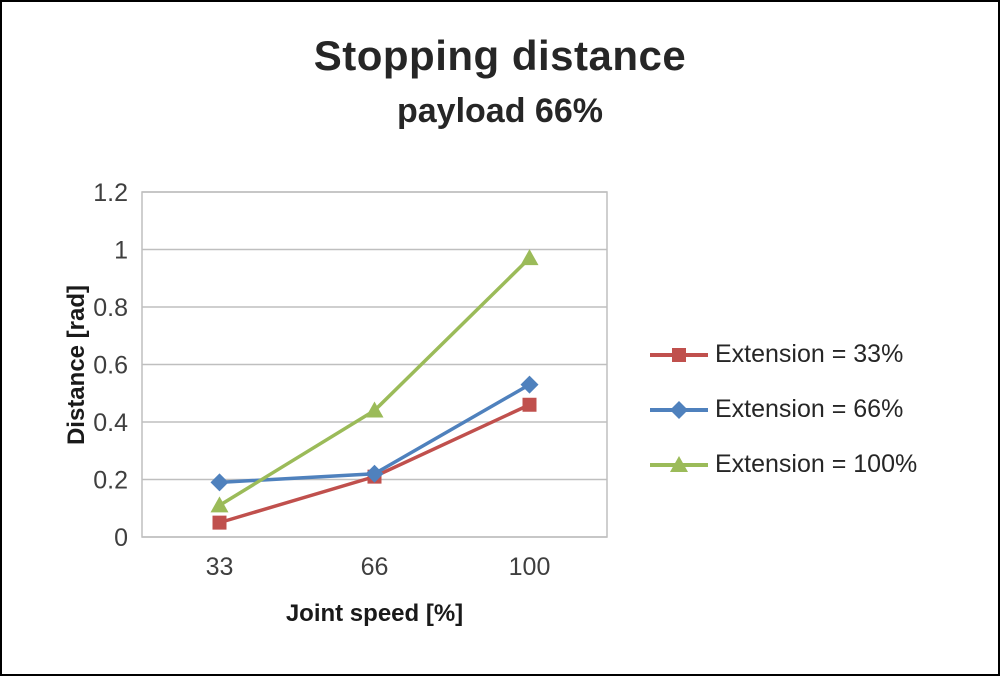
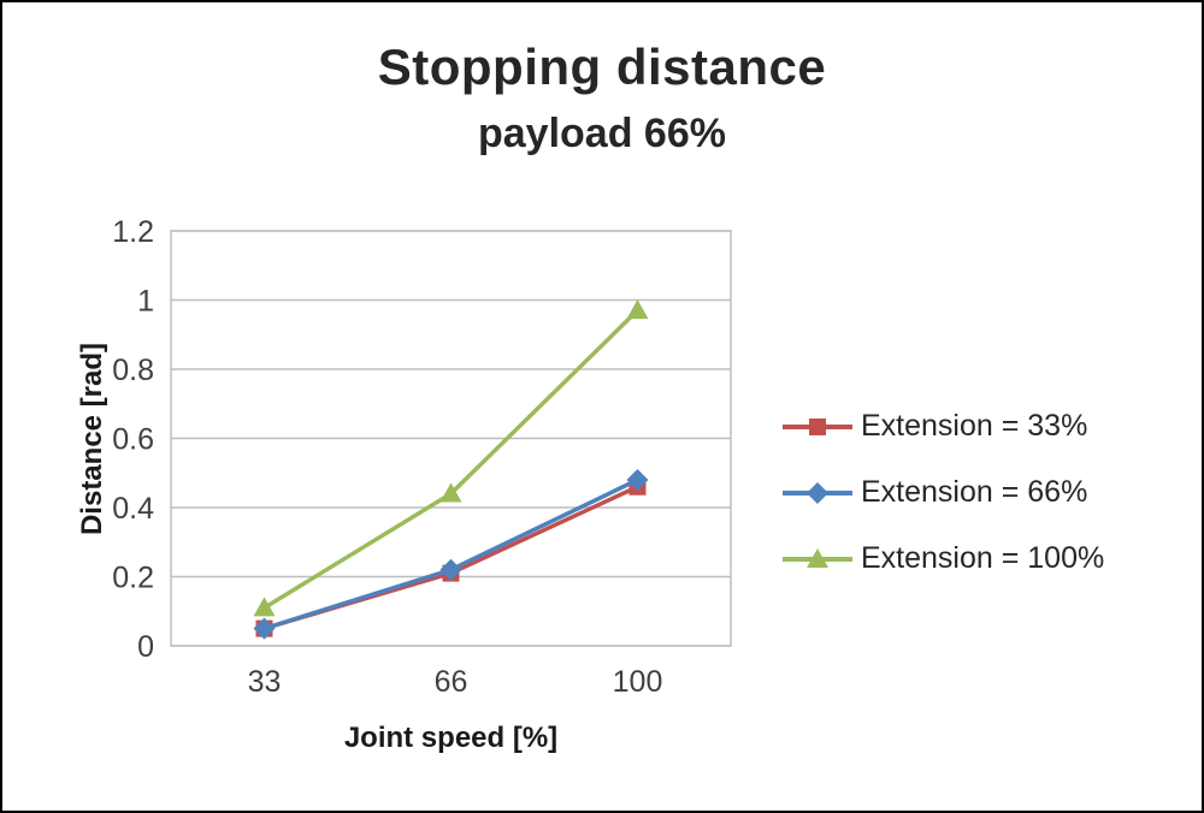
Extension = 66%/33: 0.19 -> 0.05
Extension = 66%/100: 0.53 -> 0.48
